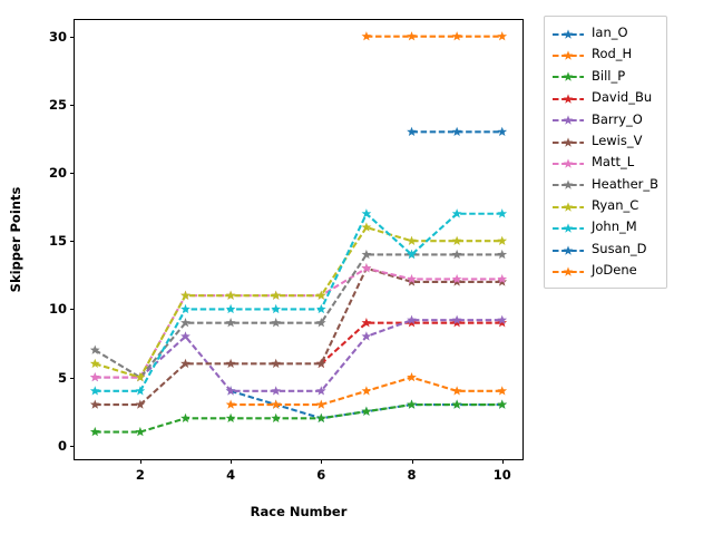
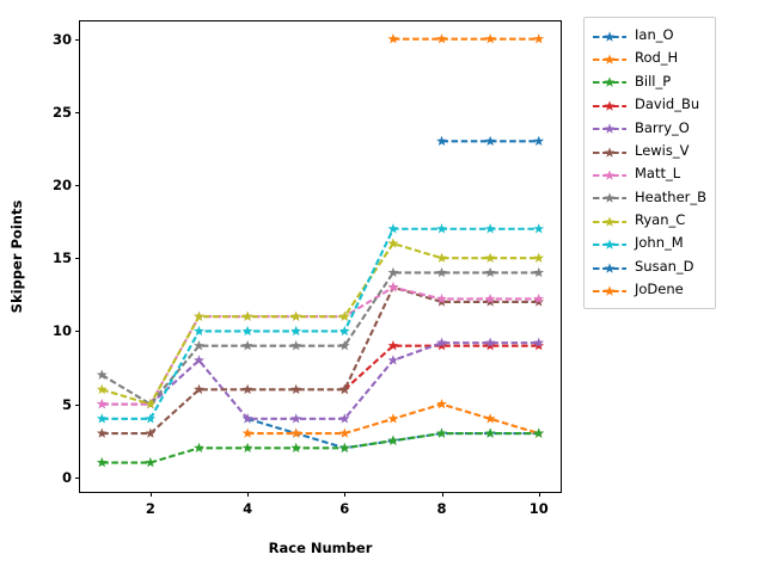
John_M/8: 14 -> 17
Rod_H/10: 4 -> 3
